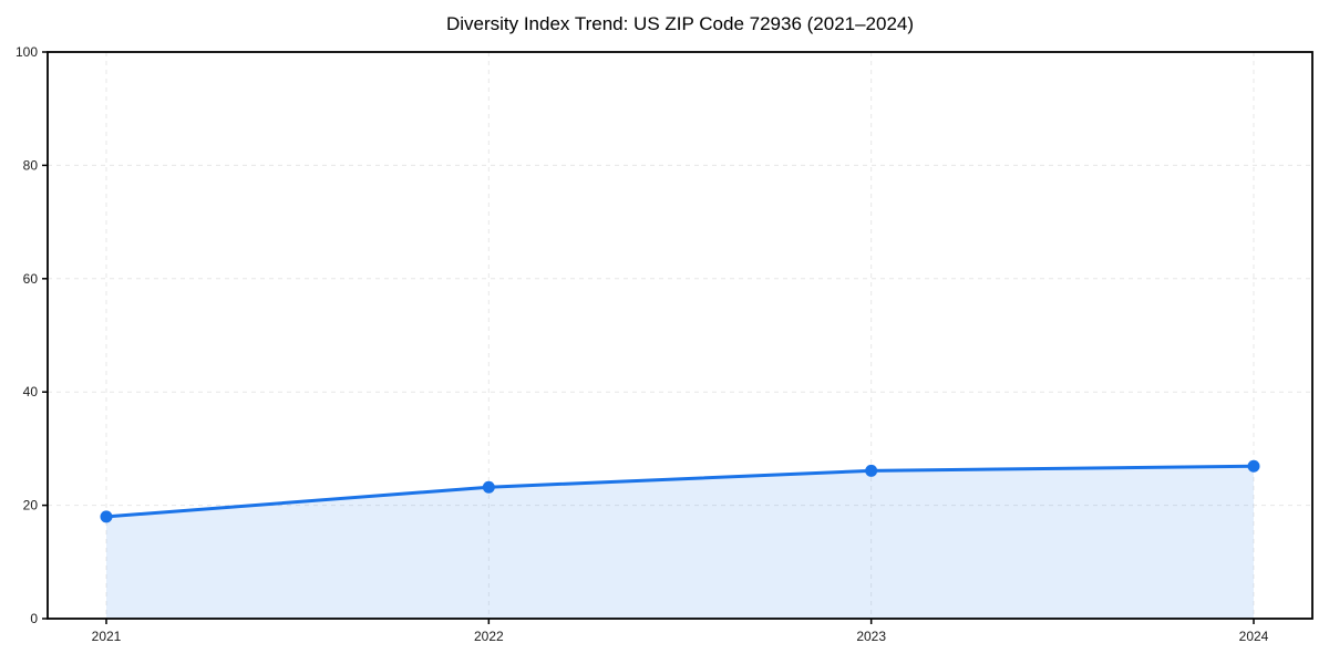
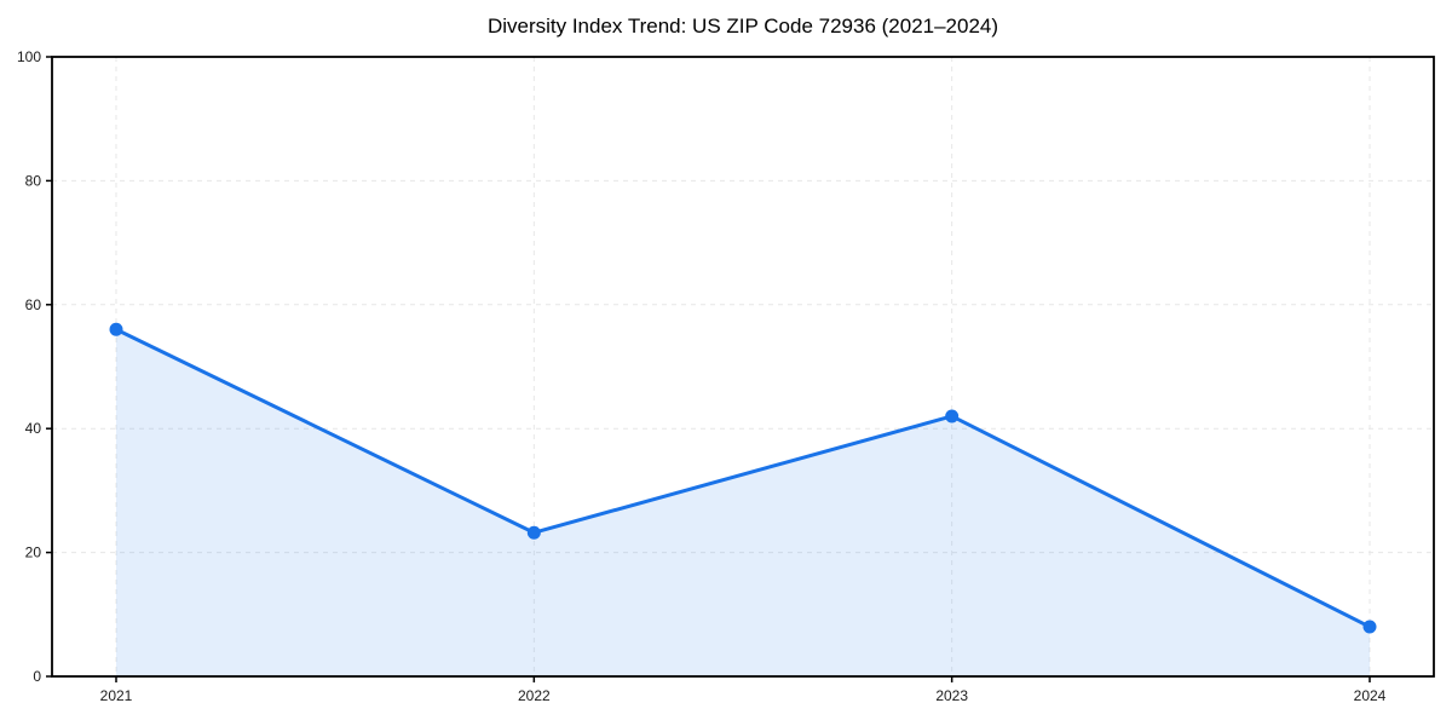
2021: 18 -> 56
2023: 26 -> 42
2024: 27 -> 8
